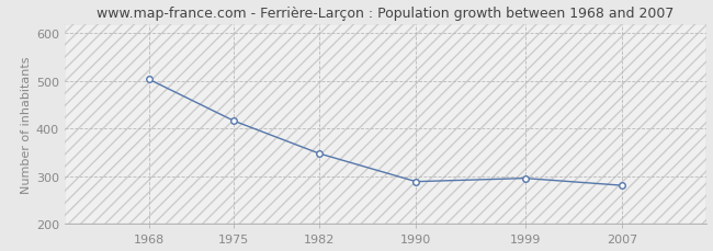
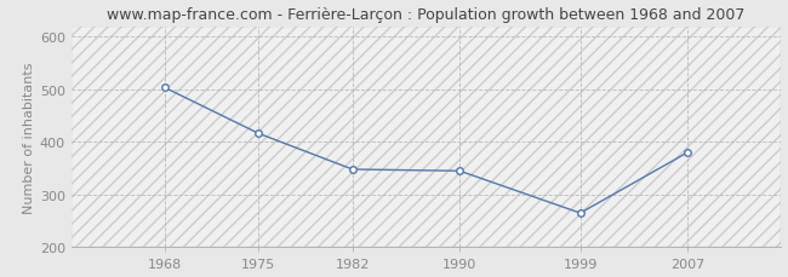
1990: 289 -> 345
1999: 296 -> 265
2007: 281 -> 380
